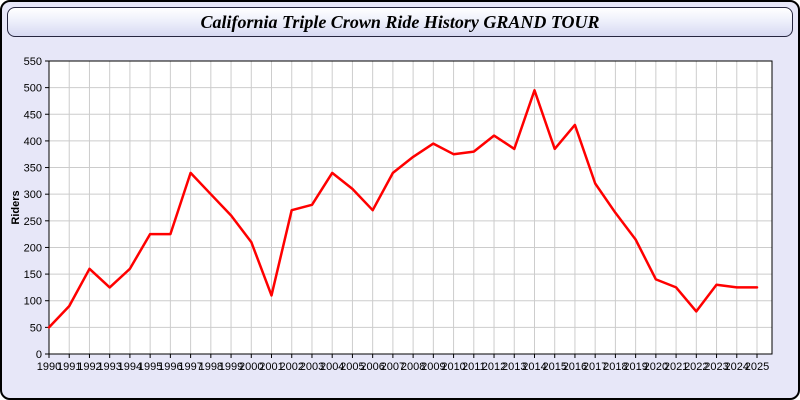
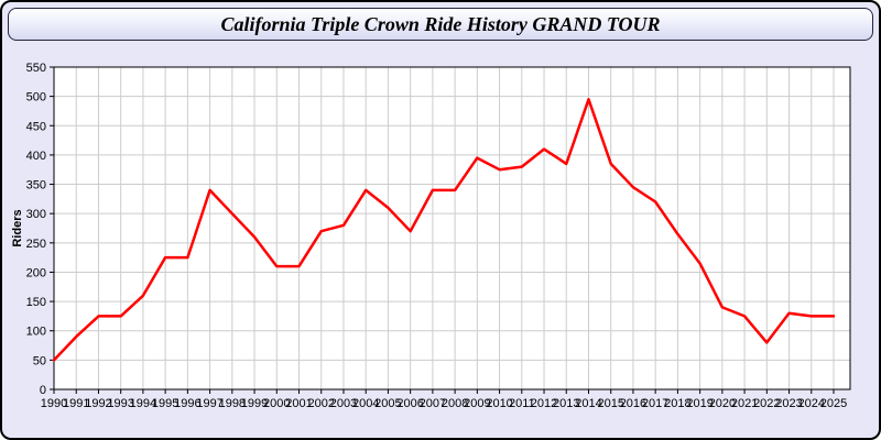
1992: 160 -> 120
2001: 110 -> 210
2008: 370 -> 340
2016: 430 -> 340
